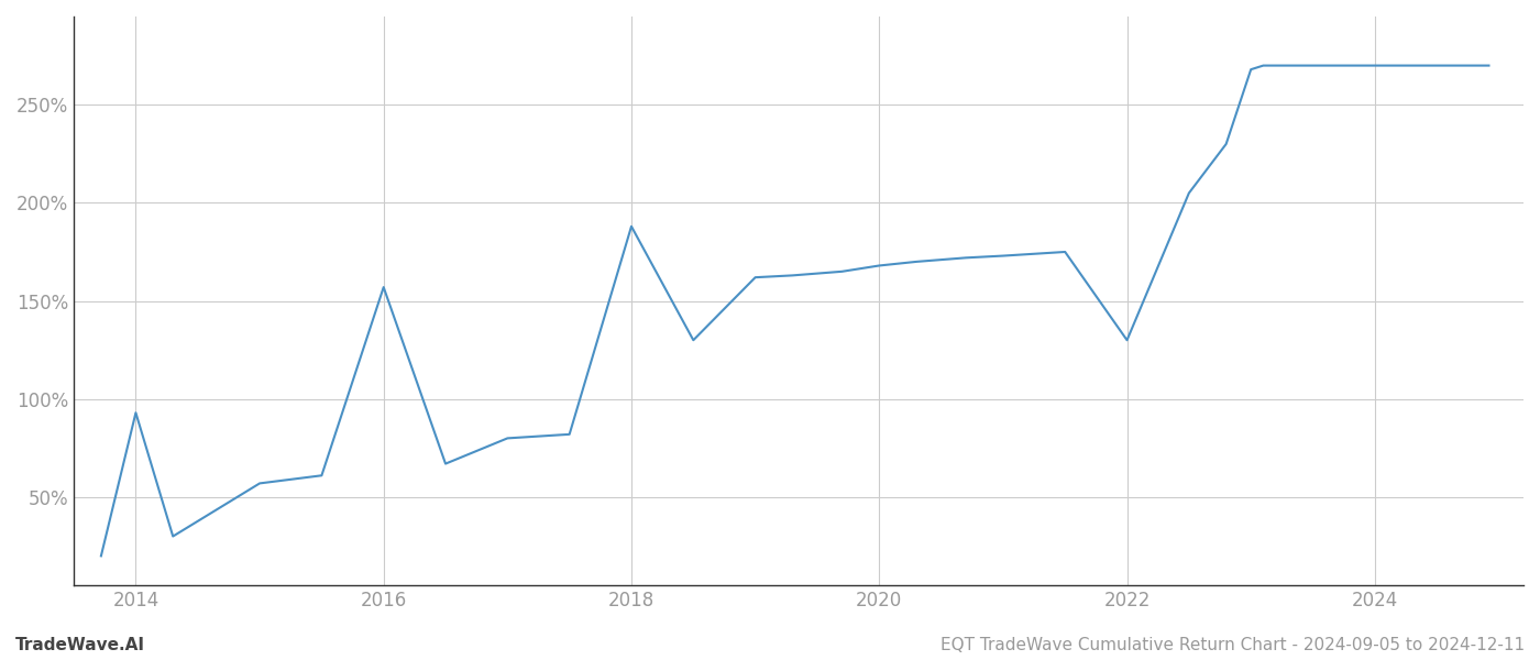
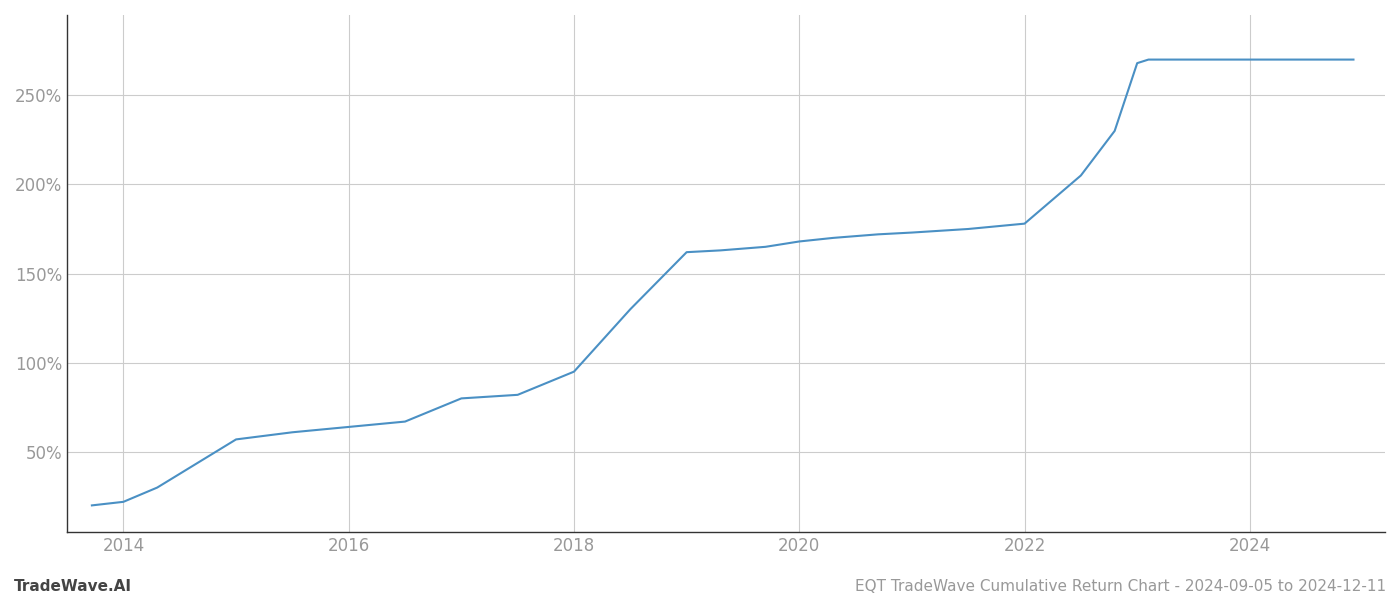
2014: 93% -> 22%
2016: 157% -> 64%
2018: 188% -> 95%
2022: 130% -> 178%
